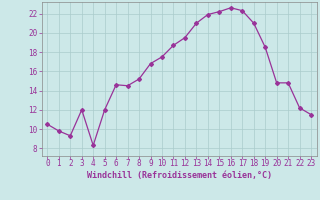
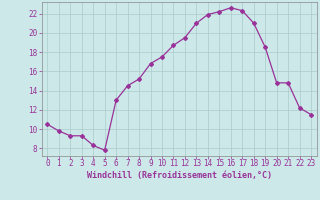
3: 12.0 -> 9.3
5: 12.0 -> 7.8
6: 14.6 -> 13.0
